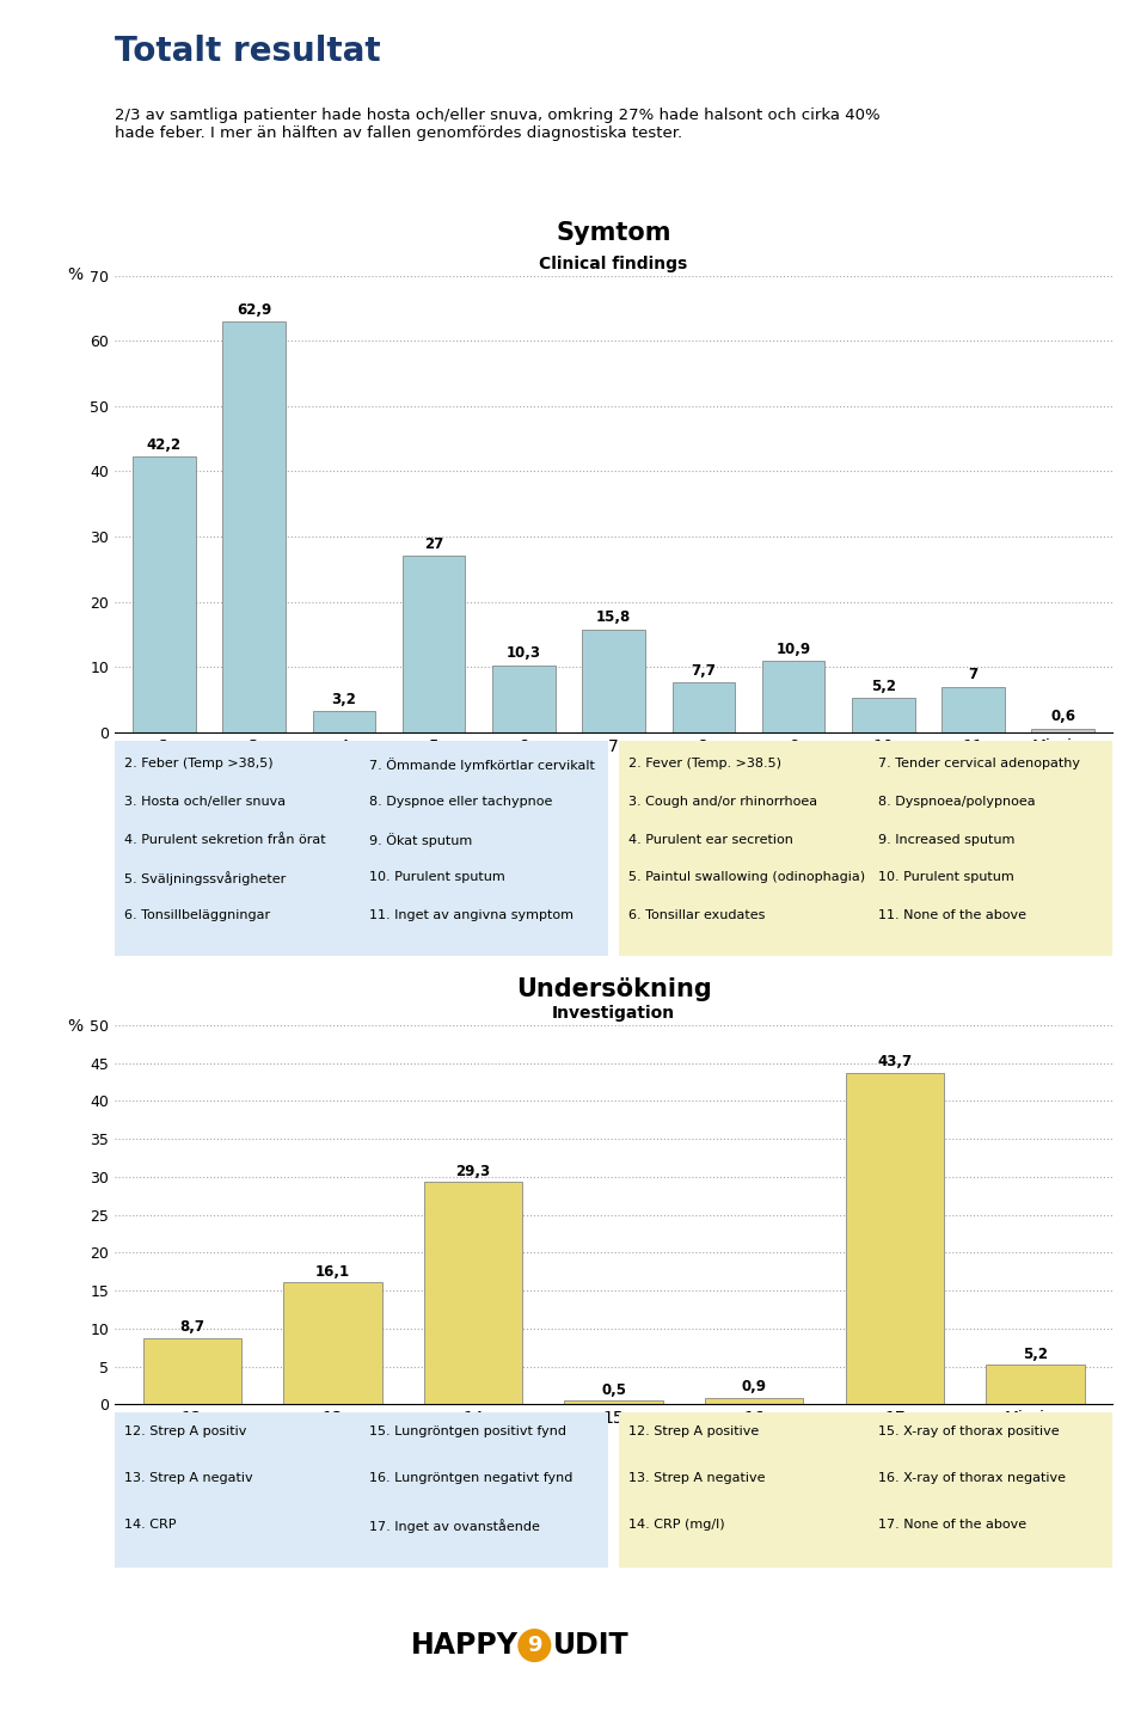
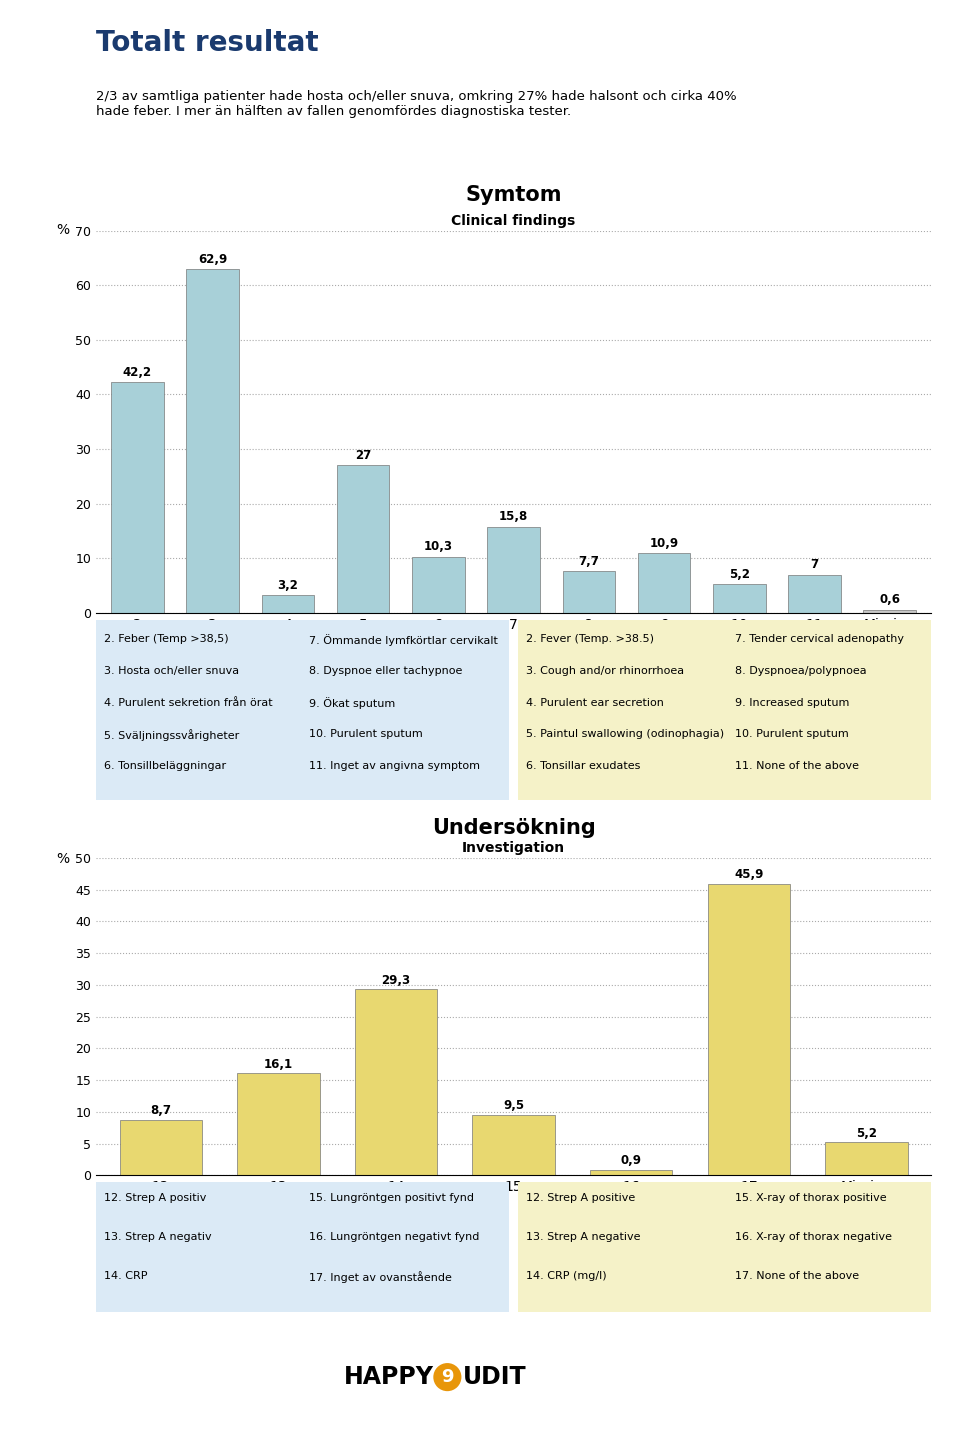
Investigation/15: 0,5 -> 9,5
Investigation/17: 43,7 -> 45,9
